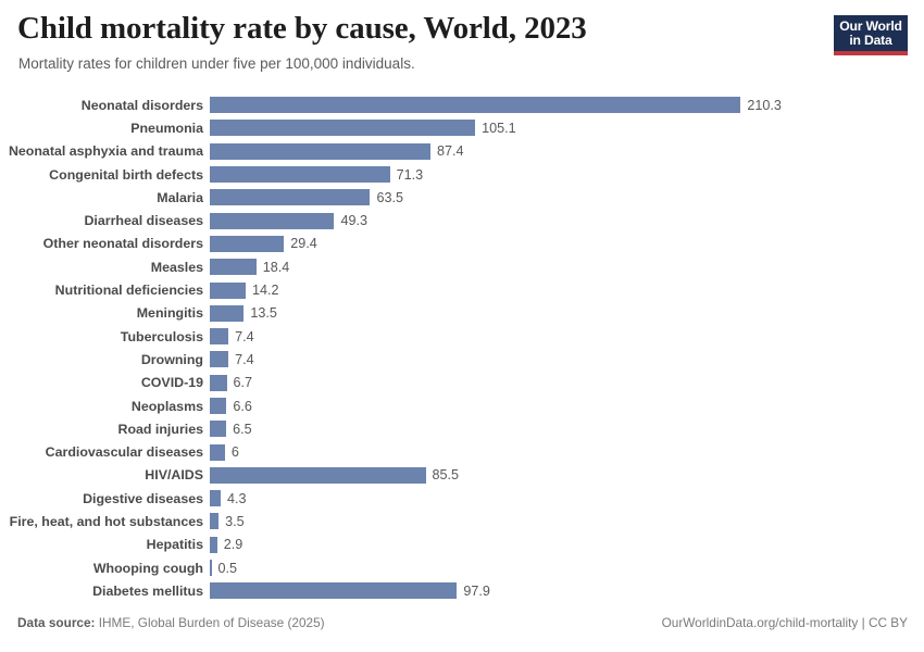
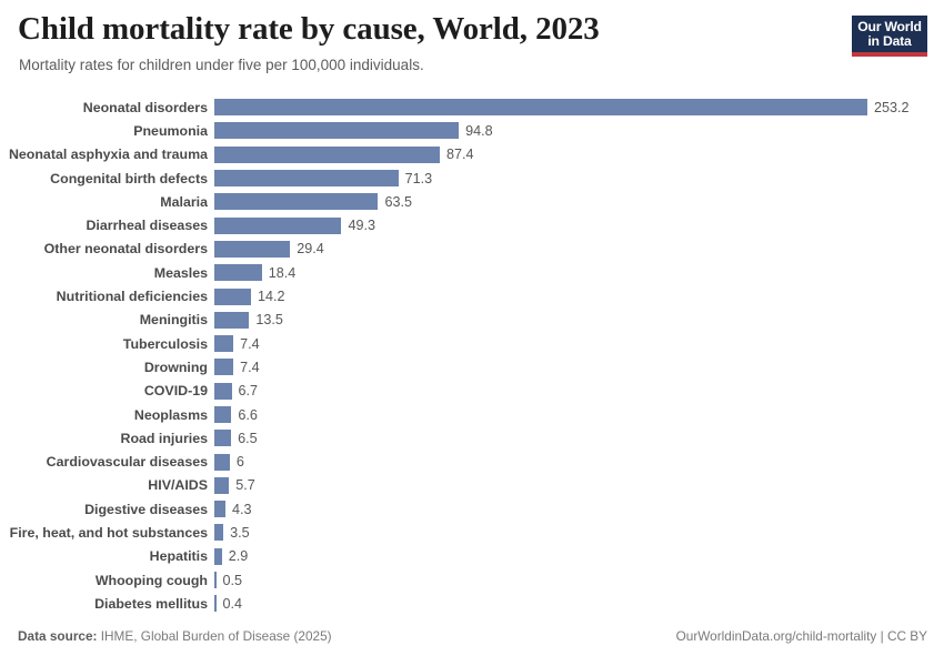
Neonatal disorders: 210.3 -> 253.2
Pneumonia: 105.1 -> 94.8
HIV/AIDS: 85.5 -> 5.7
Diabetes mellitus: 97.9 -> 0.4
